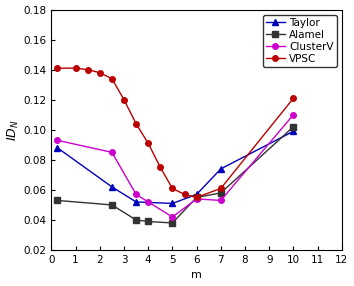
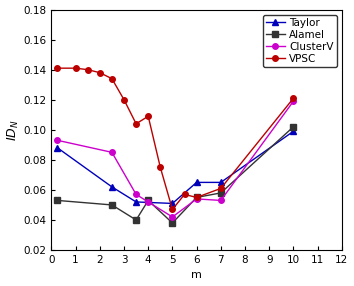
Alamel/4: 0.039 -> 0.053
VPSC/4: 0.091 -> 0.109
VPSC/5: 0.061 -> 0.047
Taylor/6: 0.057 -> 0.065
Taylor/7: 0.074 -> 0.065
ClusterV/10: 0.110 -> 0.119
